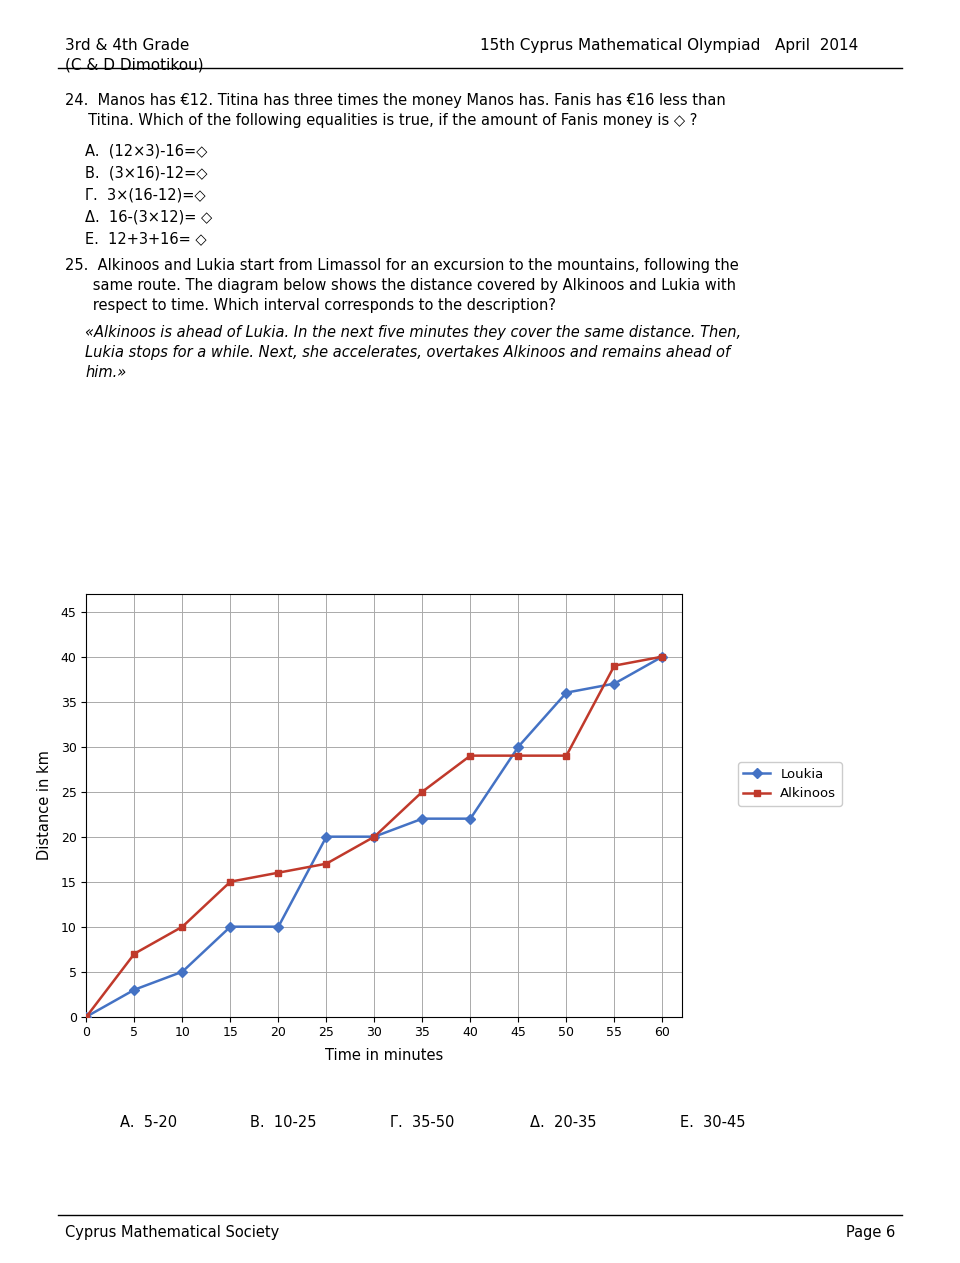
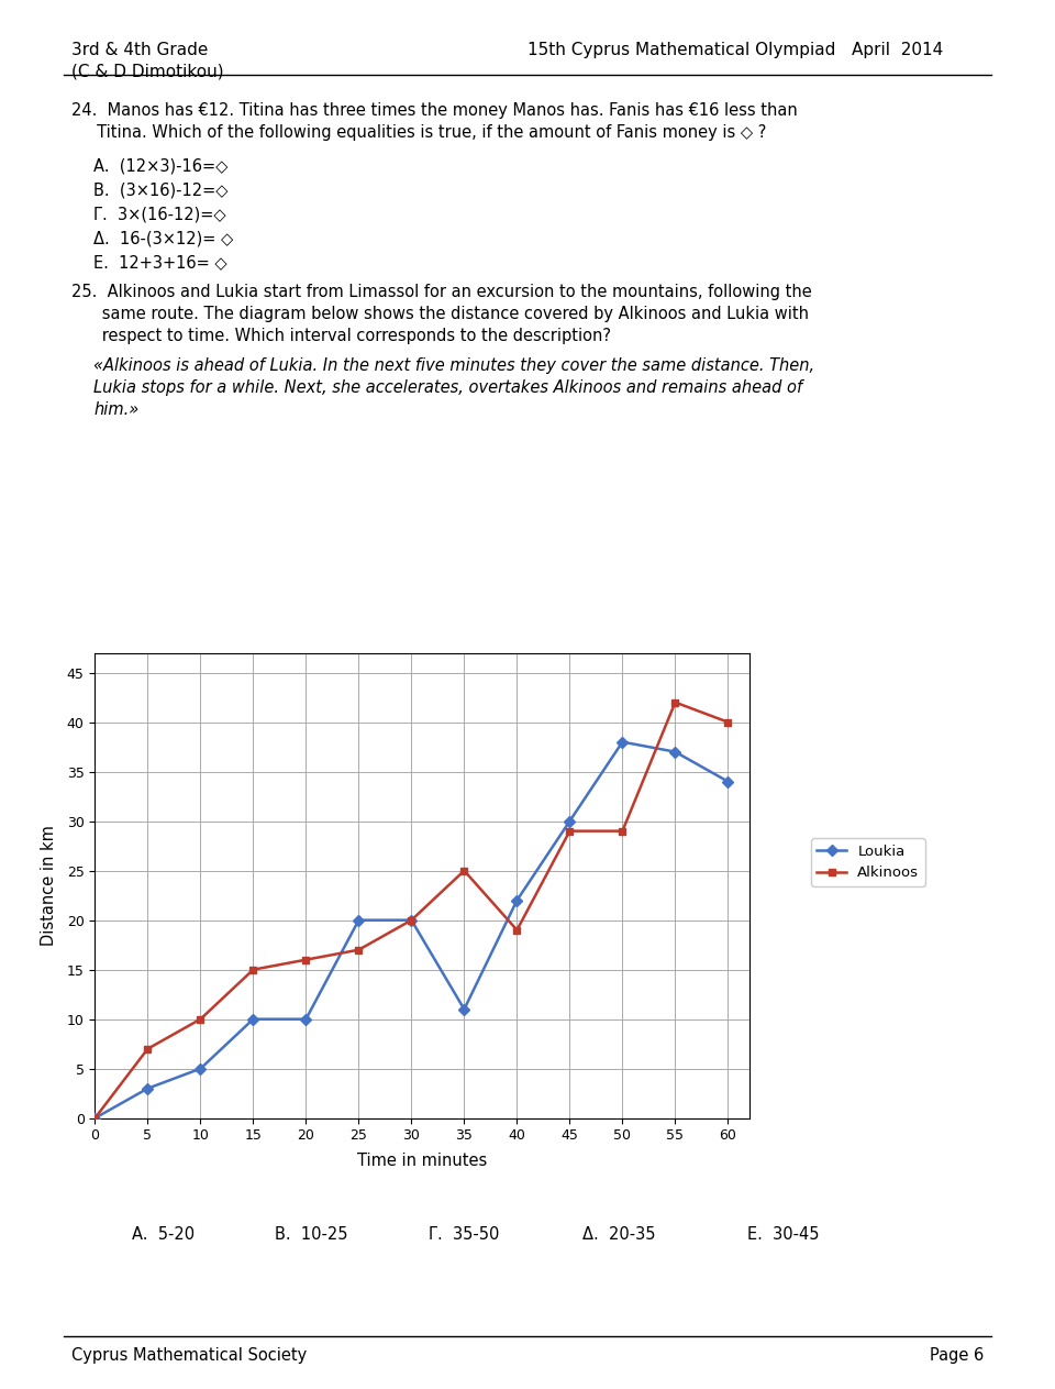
Loukia/35: 22 -> 11
Alkinoos/40: 29 -> 19
Loukia/50: 36 -> 38
Alkinoos/55: 39 -> 42
Loukia/60: 40 -> 34
